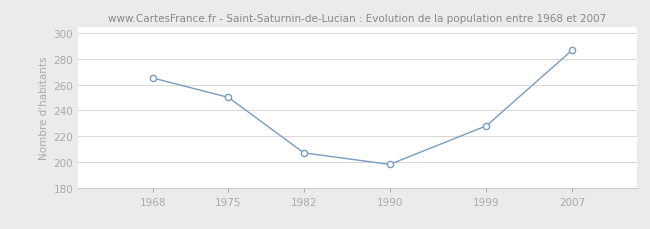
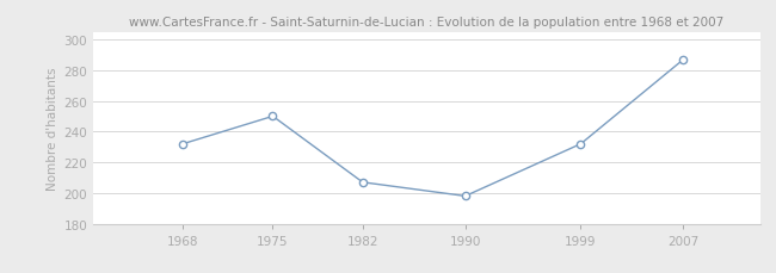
1968: 265 -> 232
1999: 228 -> 232
